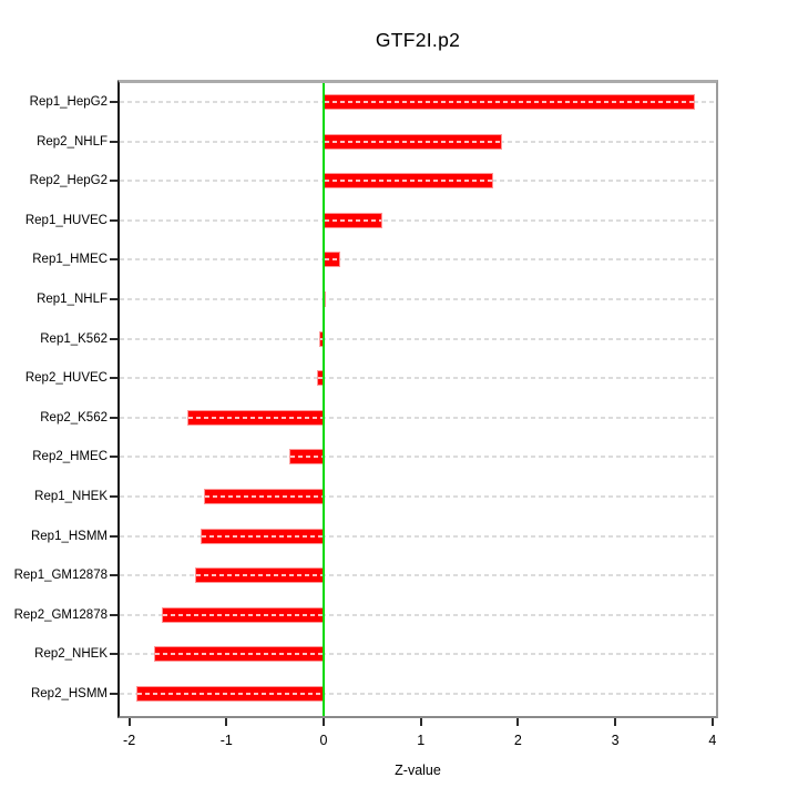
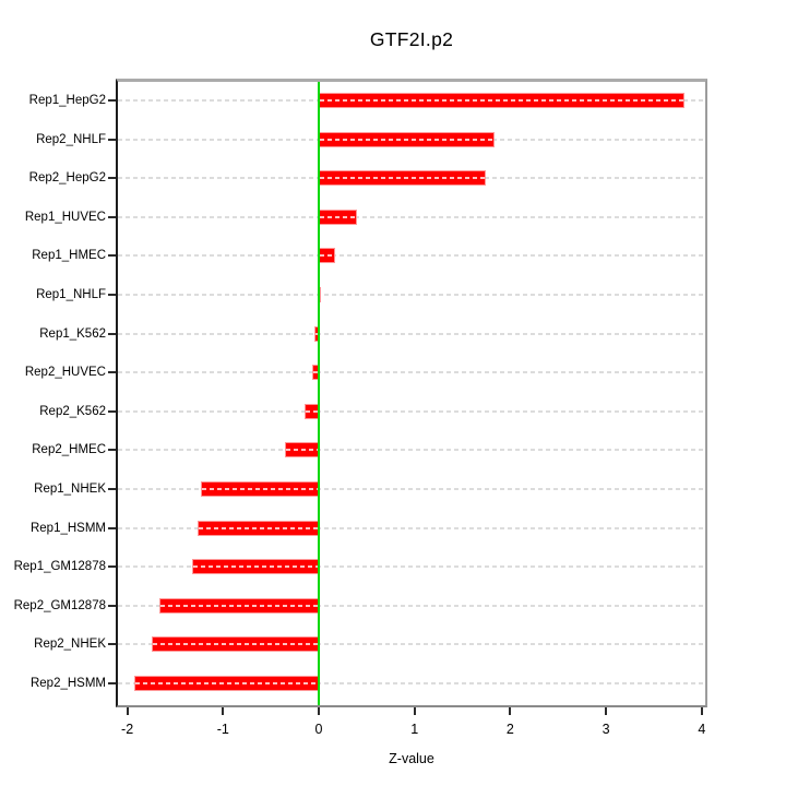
Rep1_HUVEC: 0.6 -> 0.4
Rep2_K562: -1.4 -> -0.1
